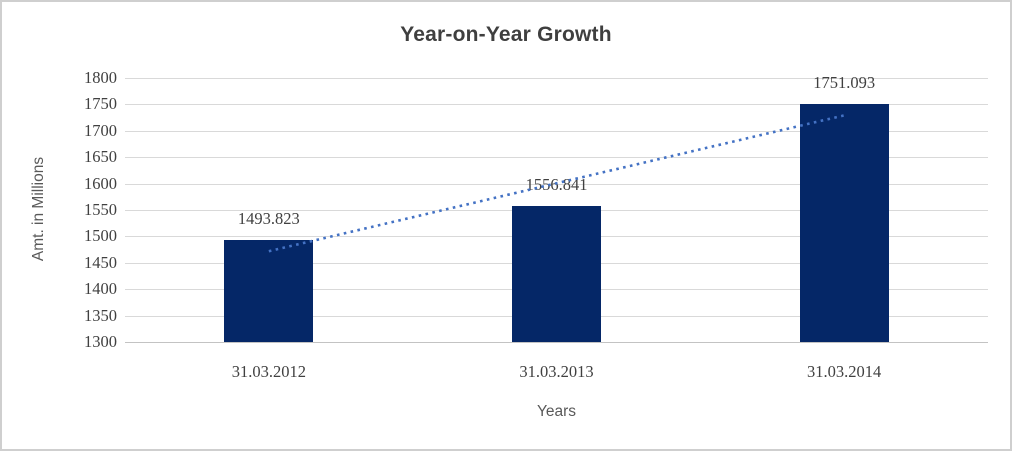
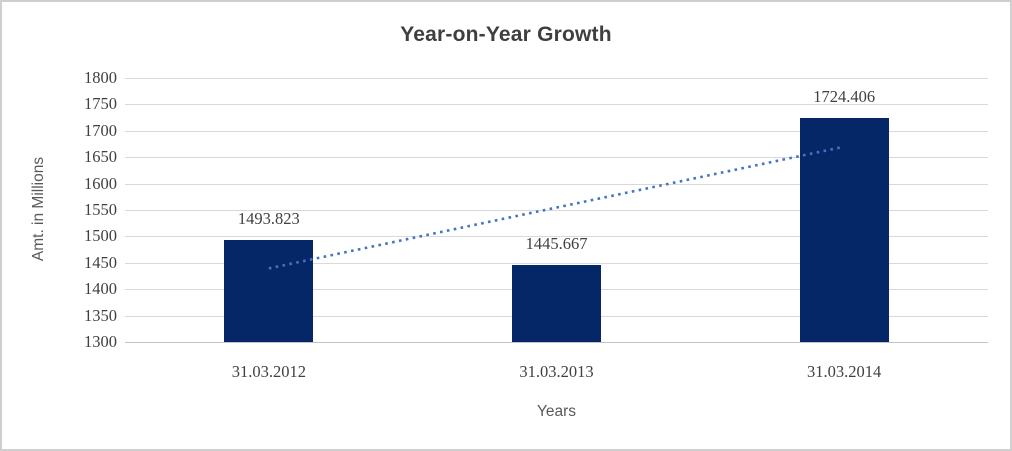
31.03.2013: 1556.841 -> 1445.667
31.03.2014: 1751.093 -> 1724.406
